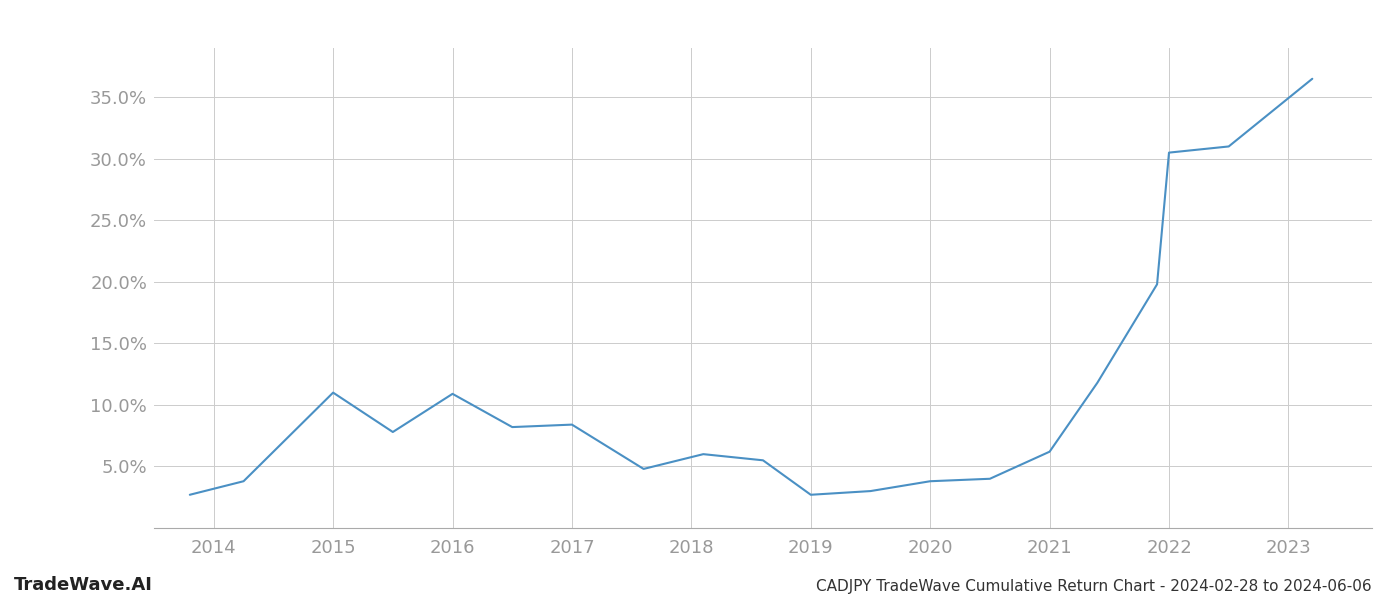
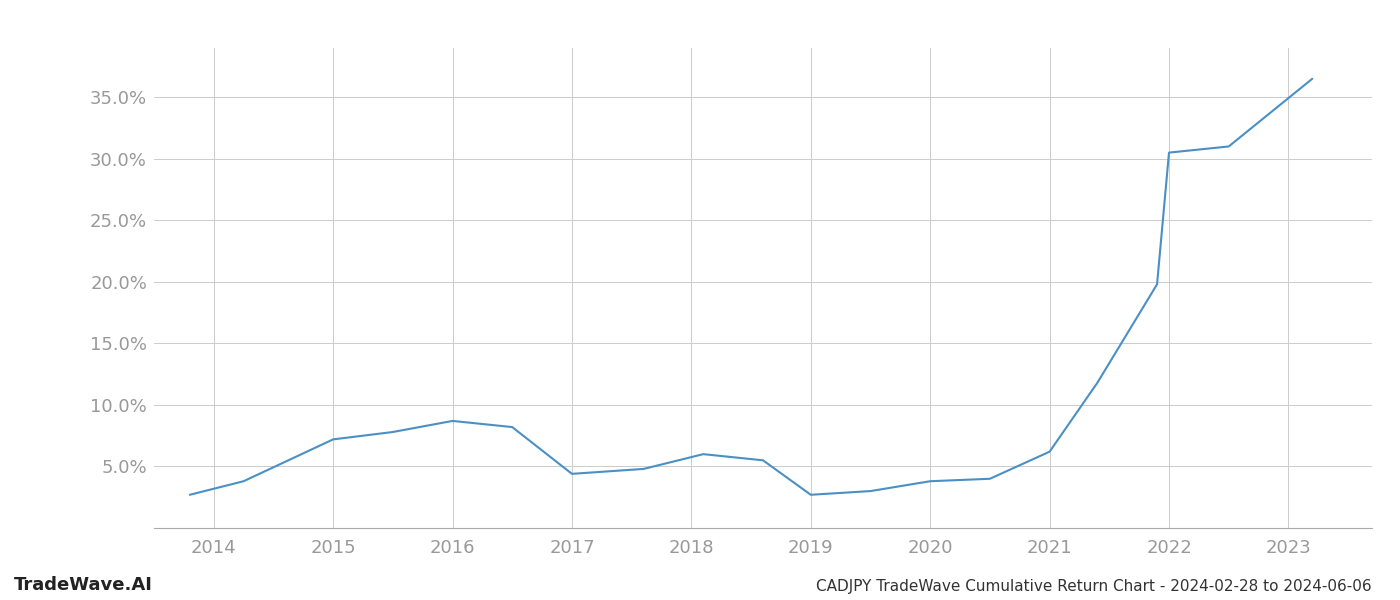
2015: 11.0% -> 7.2%
2016: 10.9% -> 8.7%
2017: 8.4% -> 4.4%
